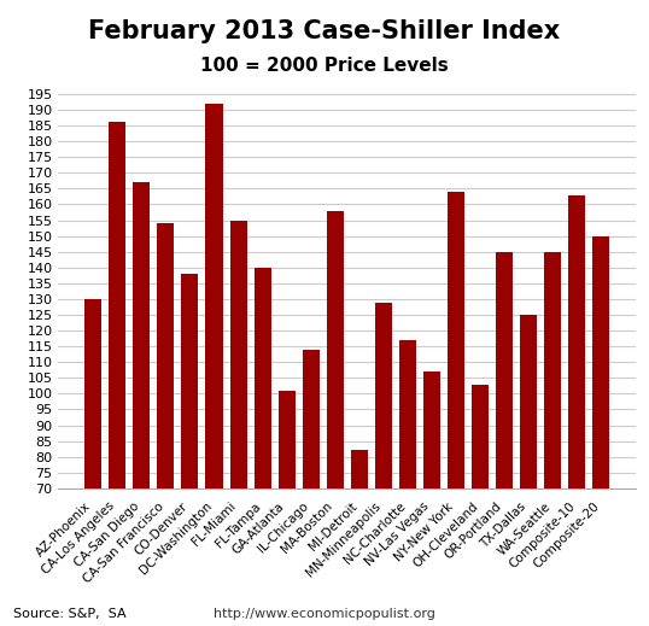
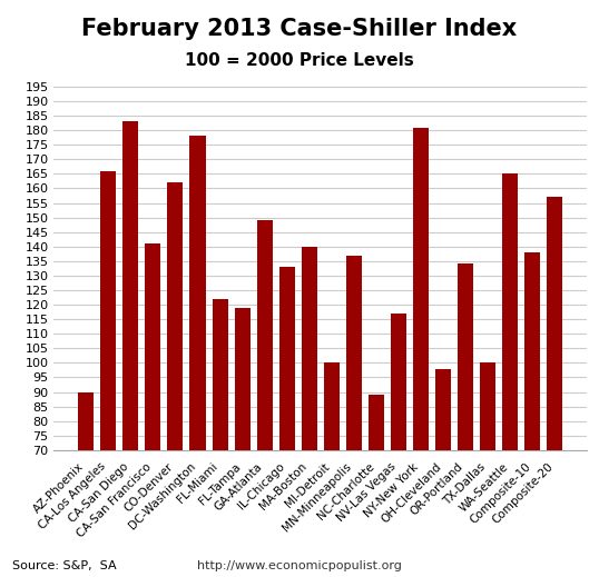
AZ-Phoenix: 130 -> 90
CA-Los Angeles: 186 -> 166
CA-San Diego: 167 -> 183
CA-San Francisco: 154 -> 141
CO-Denver: 138 -> 162
DC-Washington: 192 -> 178
FL-Miami: 155 -> 122
FL-Tampa: 140 -> 119
GA-Atlanta: 101 -> 149
IL-Chicago: 114 -> 133
MA-Boston: 158 -> 140
MI-Detroit: 82 -> 100
MN-Minneapolis: 129 -> 137
NC-Charlotte: 117 -> 89
NV-Las Vegas: 107 -> 117
NY-New York: 164 -> 181
OH-Cleveland: 103 -> 98
OR-Portland: 145 -> 134
TX-Dallas: 125 -> 100
WA-Seattle: 145 -> 165
Composite-10: 163 -> 138
Composite-20: 150 -> 157
